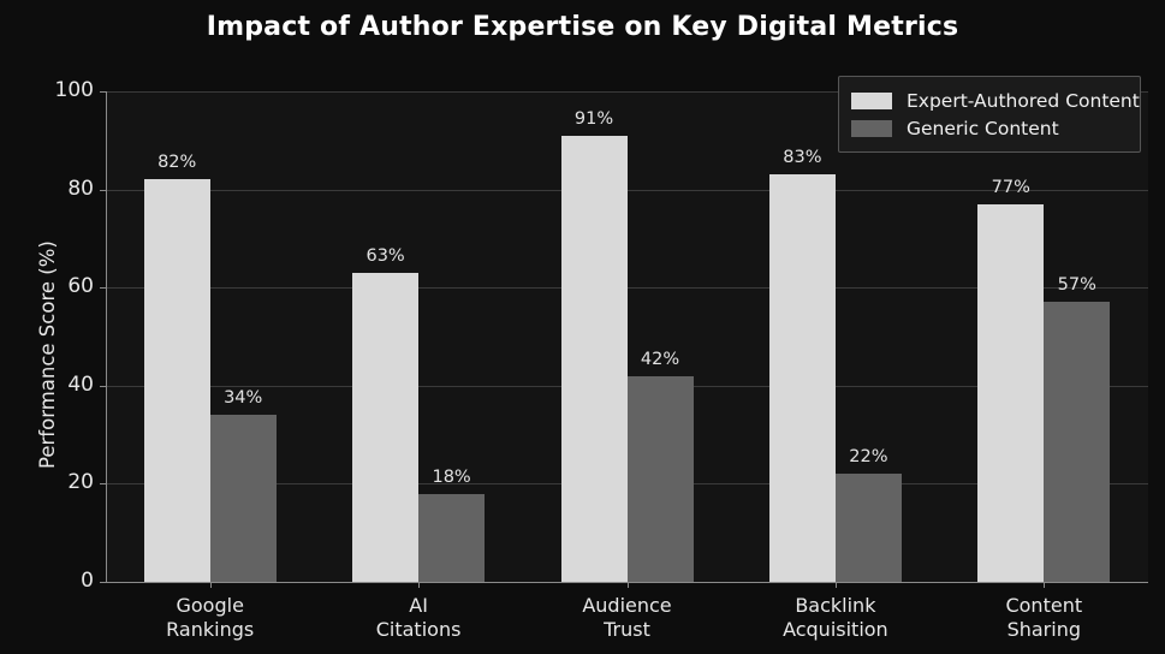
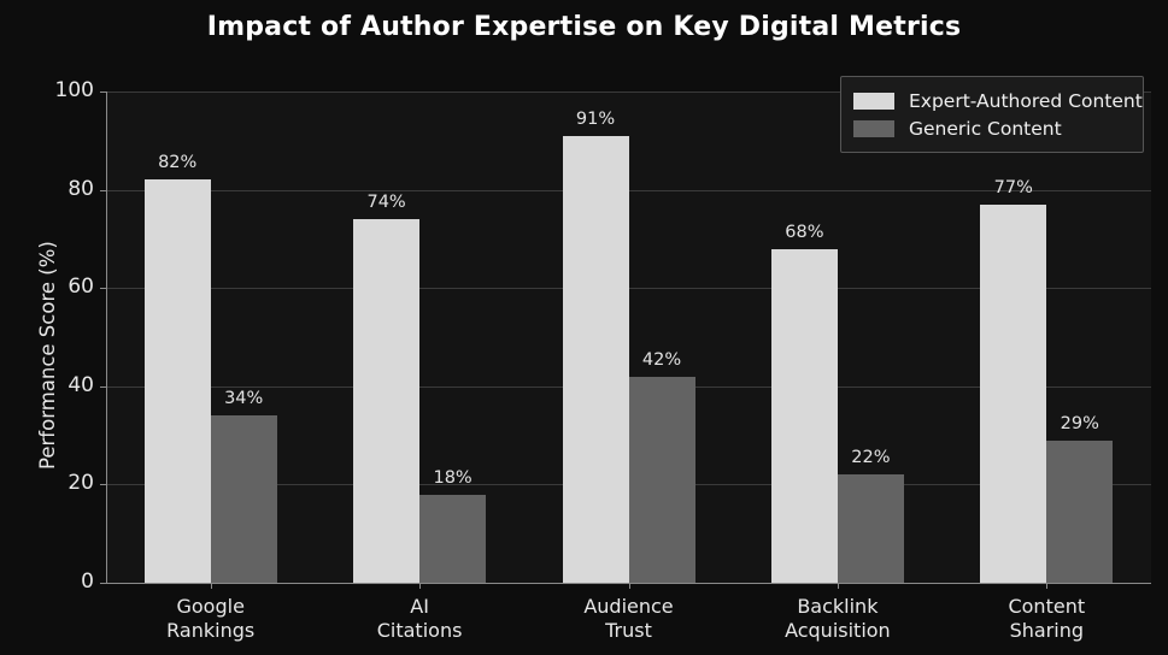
Expert-Authored Content/AI Citations: 63% -> 74%
Expert-Authored Content/Backlink Acquisition: 83% -> 68%
Generic Content/Content Sharing: 57% -> 29%
